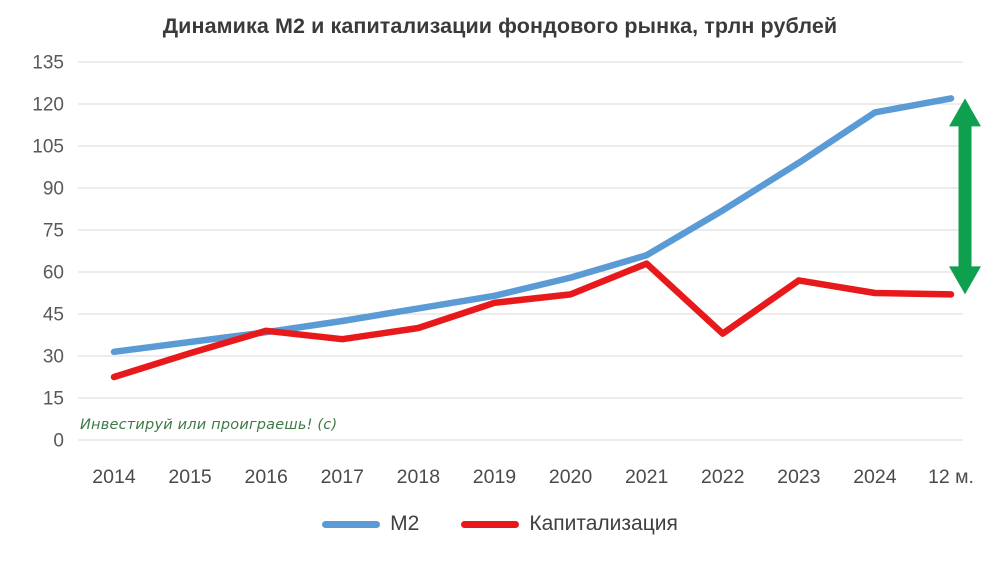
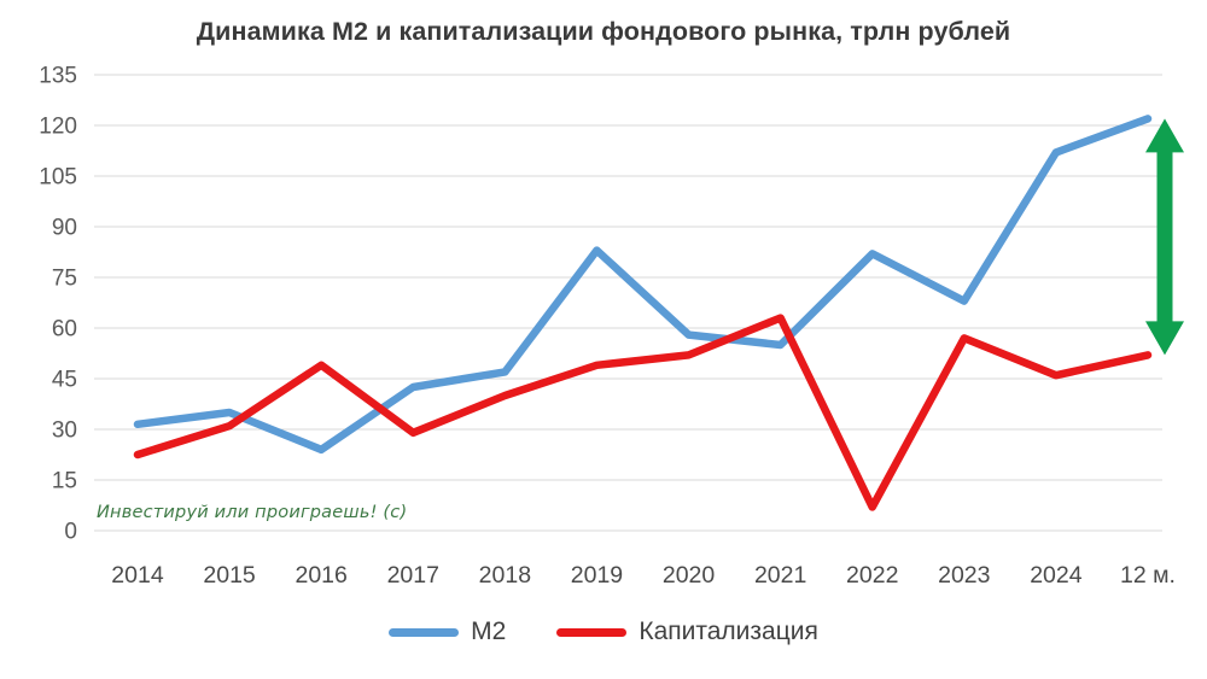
М2/2016: 38 -> 24
Капитализация/2016: 39 -> 49
Капитализация/2017: 36 -> 29
М2/2019: 52 -> 83
М2/2021: 66 -> 55
Капитализация/2022: 38 -> 7
М2/2023: 99 -> 68
М2/2024: 117 -> 112
Капитализация/2024: 52 -> 46
